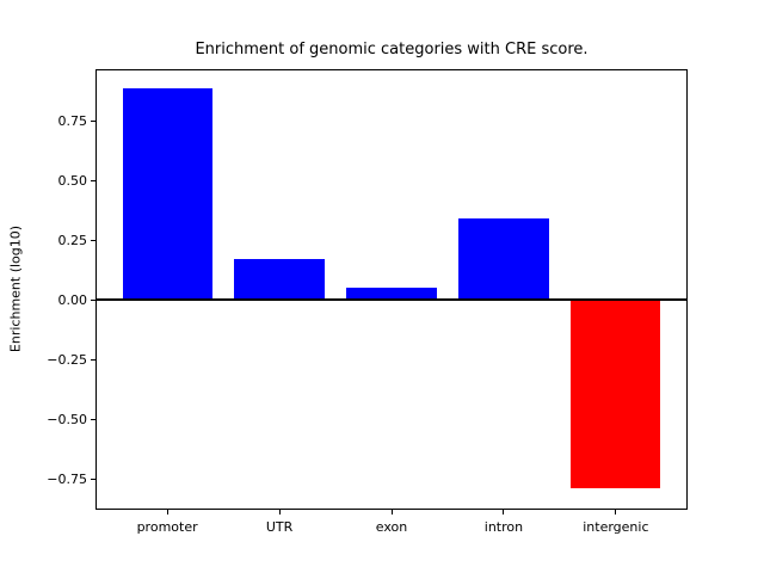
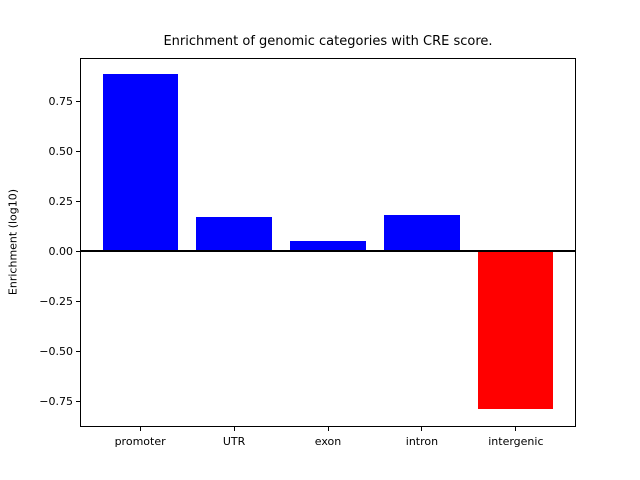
intron: 0.34 -> 0.18
